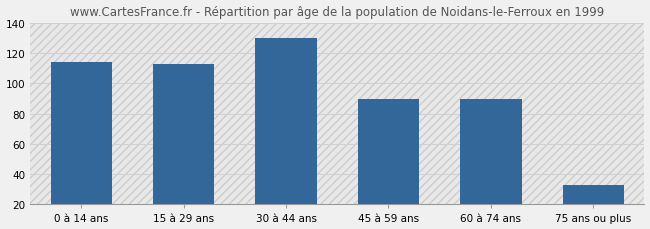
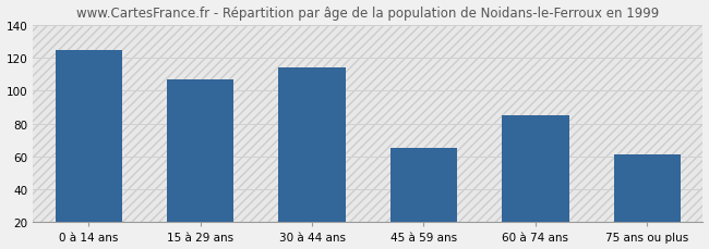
0 à 14 ans: 114 -> 125
15 à 29 ans: 113 -> 107
30 à 44 ans: 130 -> 114
45 à 59 ans: 90 -> 65
60 à 74 ans: 90 -> 85
75 ans ou plus: 33 -> 61
